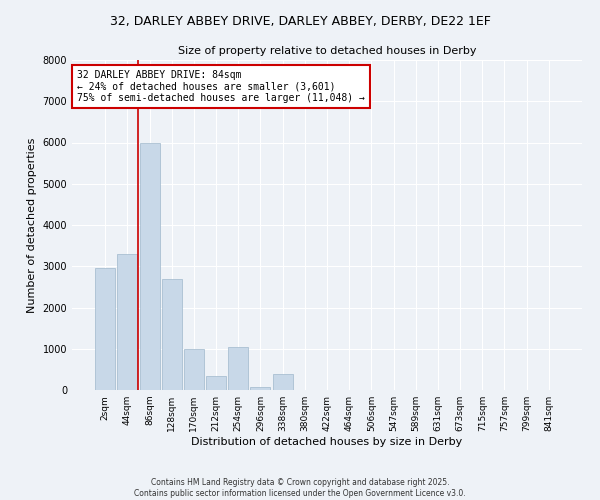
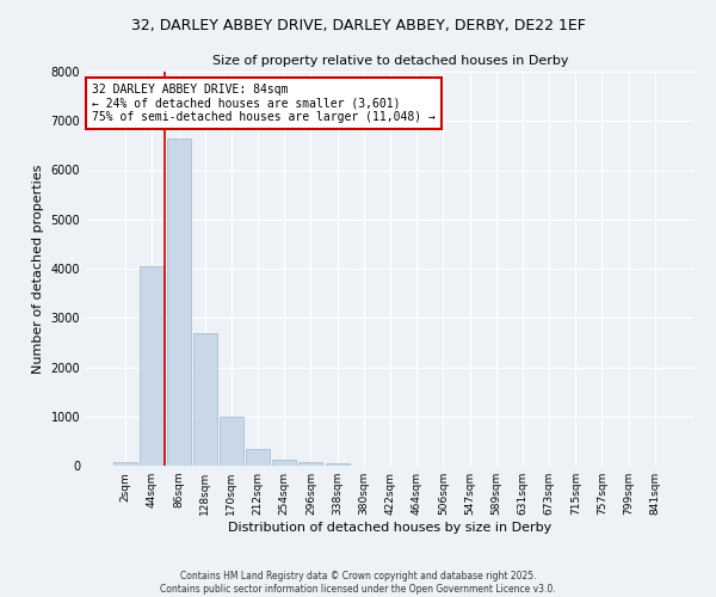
2sqm: 2950 -> 80
44sqm: 3300 -> 4050
86sqm: 6000 -> 6650
254sqm: 1050 -> 130
338sqm: 400 -> 60
